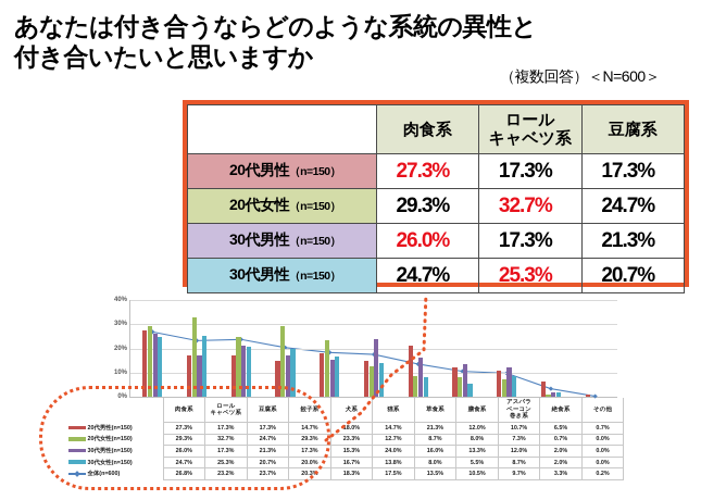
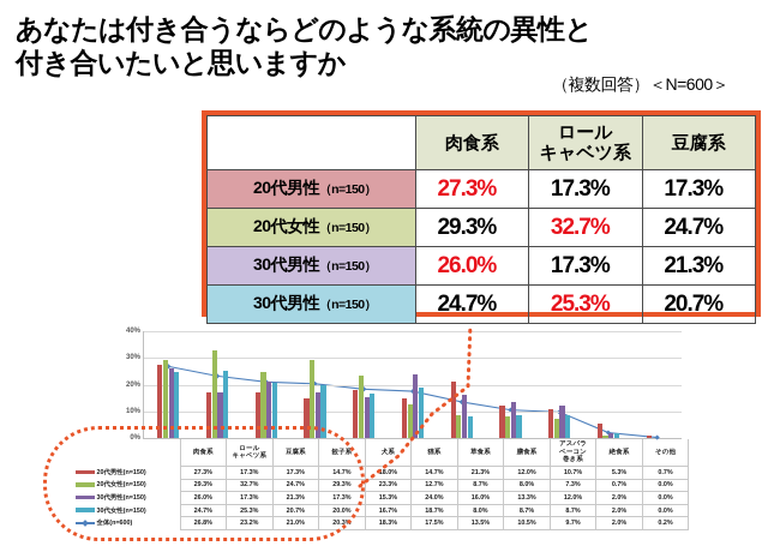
全体(n=600)/豆腐系: 23.7% -> 21.0%
30代女性(n=150)/猫系: 13.8% -> 18.7%
30代女性(n=150)/膳食系: 5.5% -> 8.7%
20代男性(n=150)/絶食系: 6.5% -> 5.3%
全体(n=600)/絶食系: 3.3% -> 2.0%
